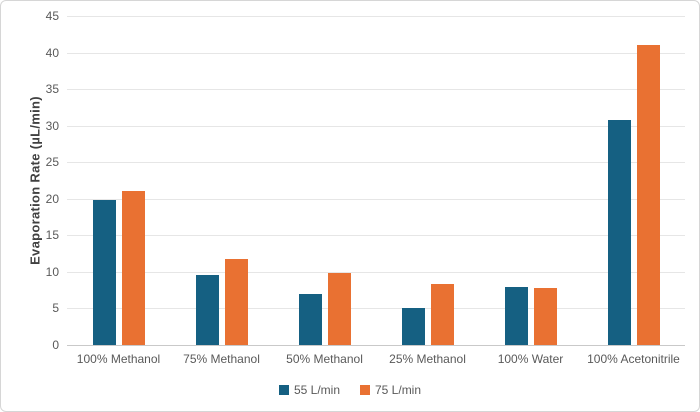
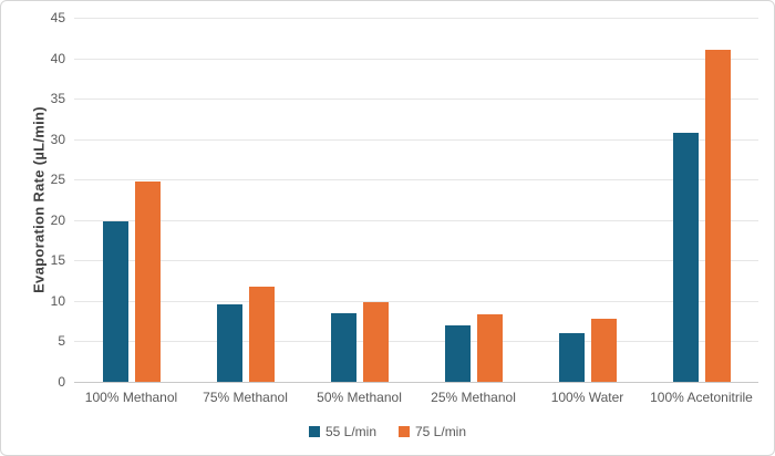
75 L/min/100% Methanol: 21 -> 25
55 L/min/50% Methanol: 7 -> 8
55 L/min/25% Methanol: 5 -> 7
55 L/min/100% Water: 8 -> 6
